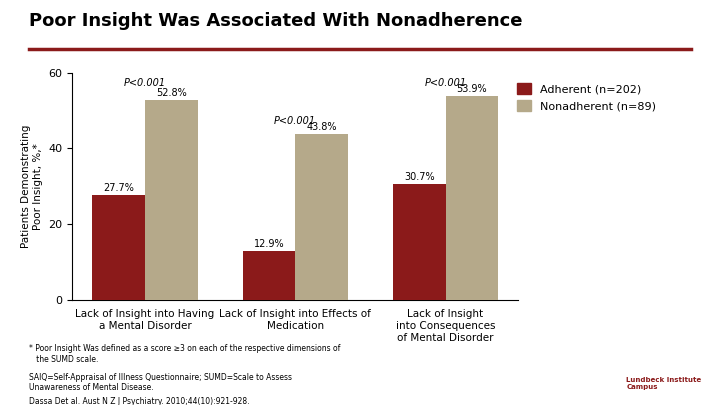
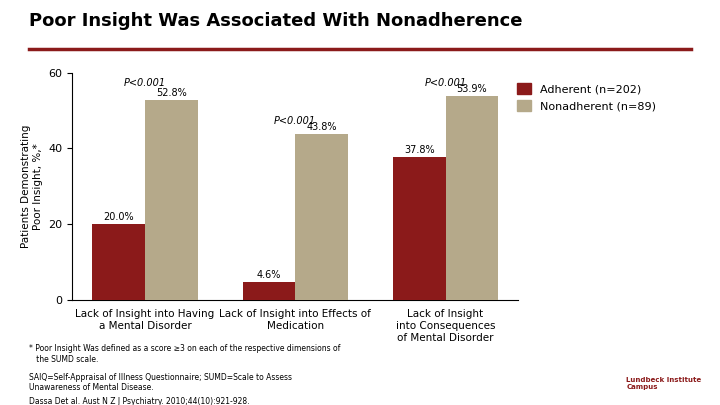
Adherent (n=202)/Lack of Insight into Having a Mental Disorder: 27.7% -> 20.0%
Adherent (n=202)/Lack of Insight into Effects of Medication: 12.9% -> 4.6%
Adherent (n=202)/Lack of Insight into Consequences of Mental Disorder: 30.7% -> 37.8%
